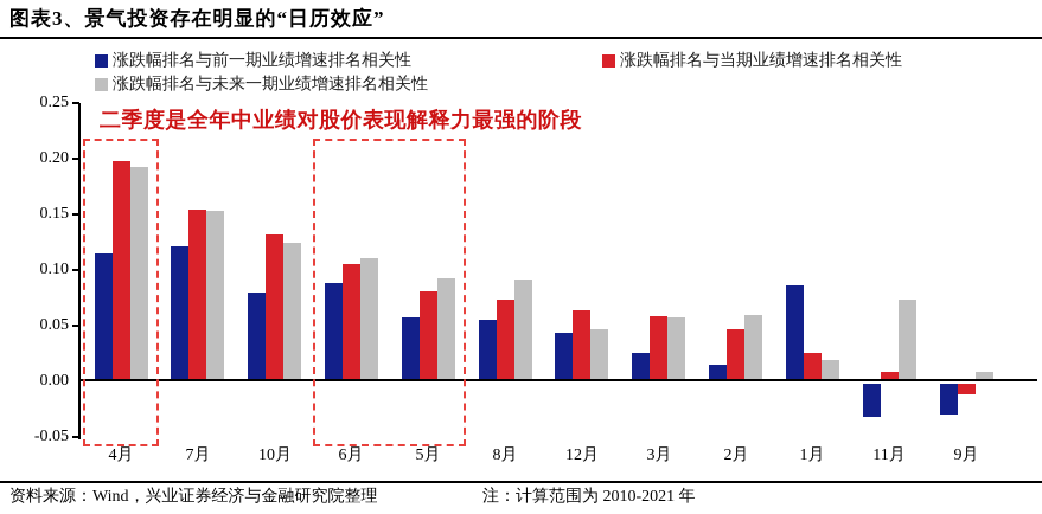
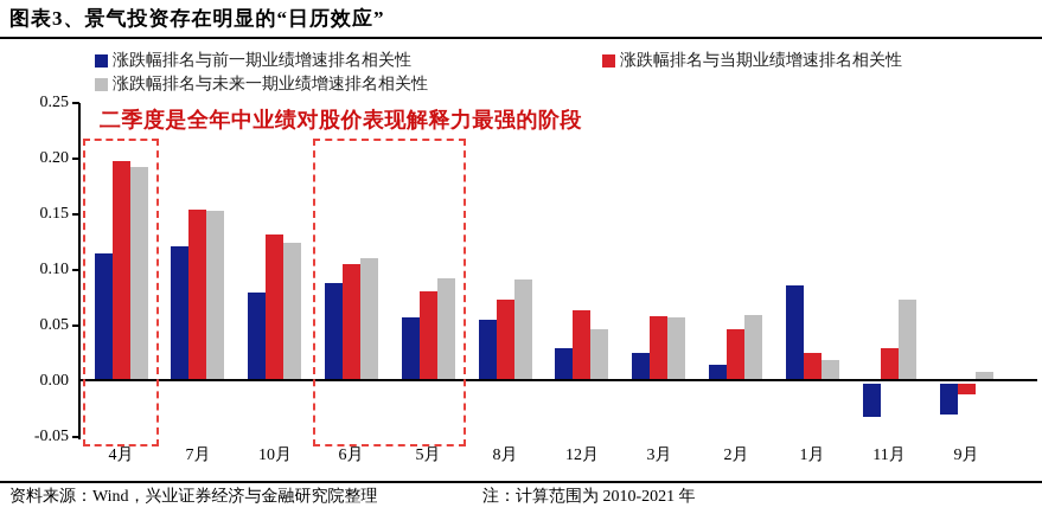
涨跌幅排名与前一期业绩增速排名相关性/12月: 0.04 -> 0.03
涨跌幅排名与当期业绩增速排名相关性/11月: 0.01 -> 0.03
